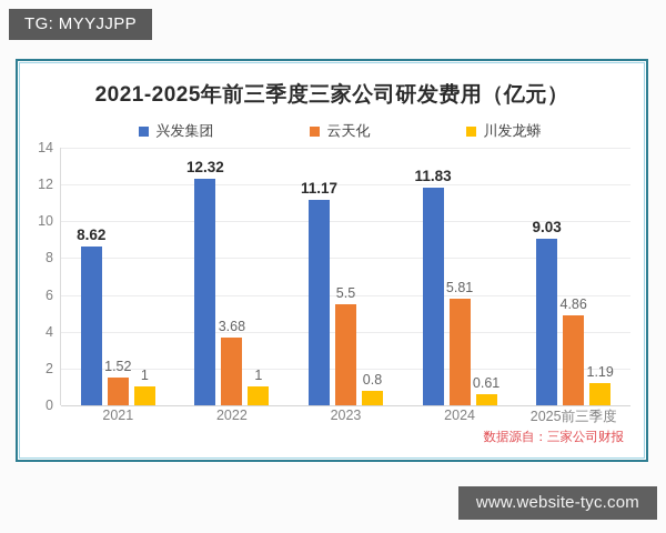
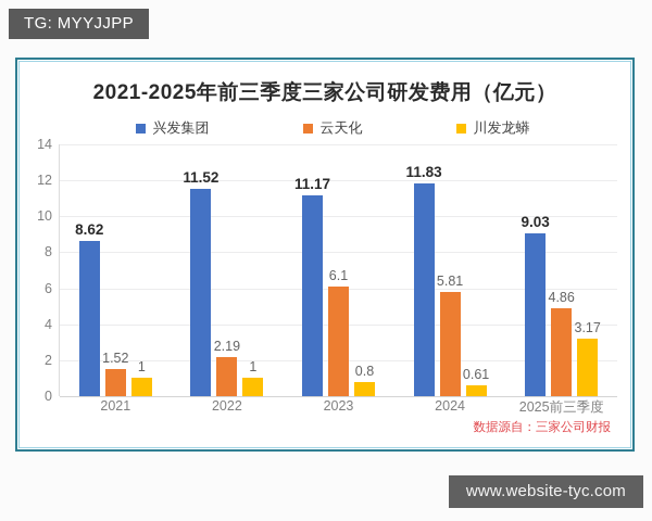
兴发集团/2022: 12.32 -> 11.52
云天化/2022: 3.68 -> 2.19
云天化/2023: 5.5 -> 6.1
川发龙蟒/2025前三季度: 1.19 -> 3.17
